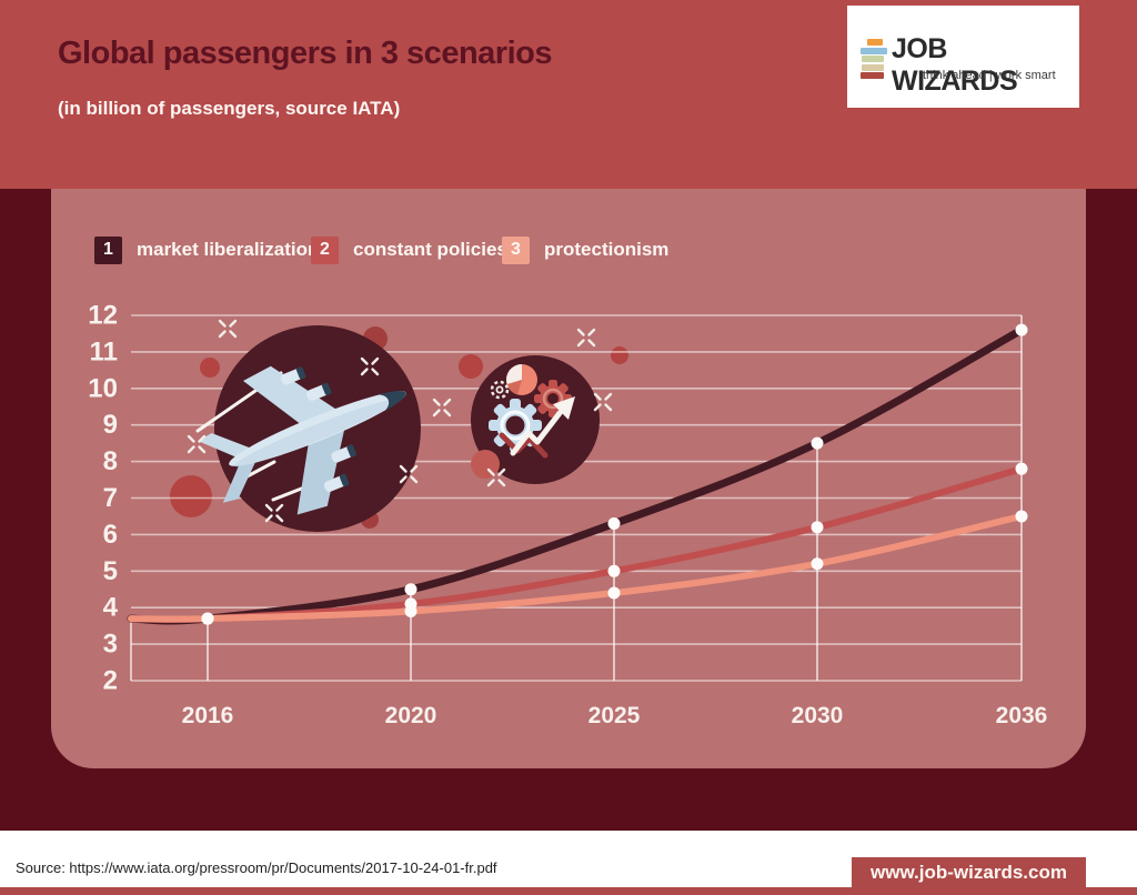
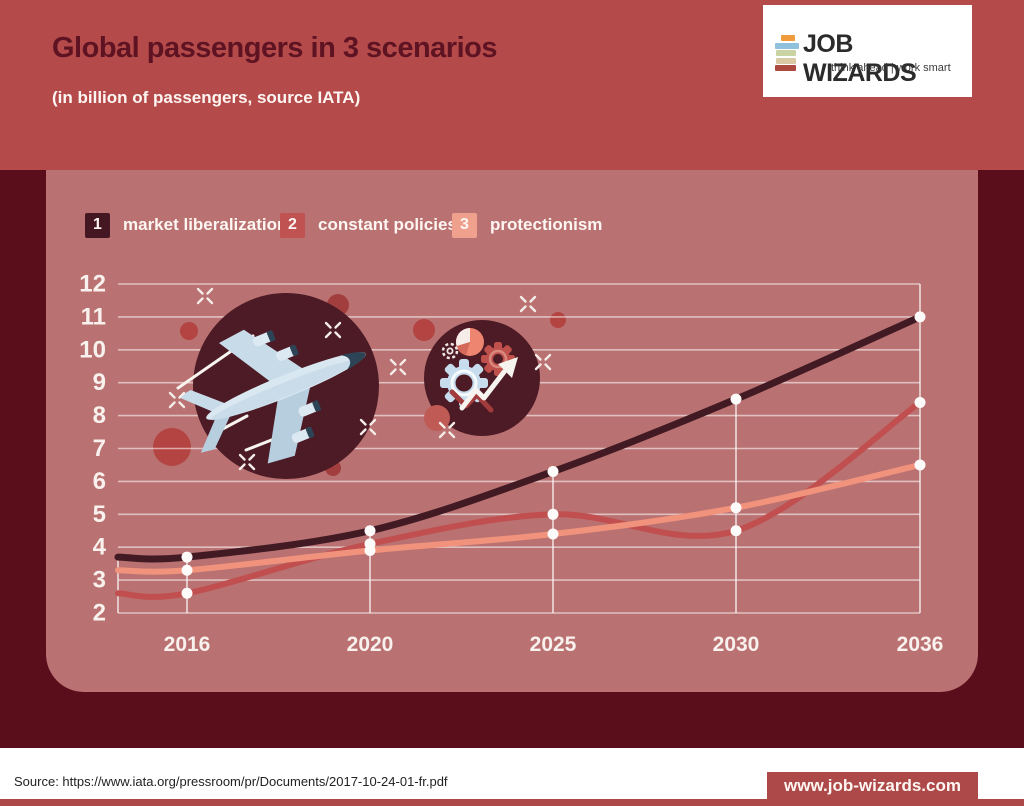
constant policies/2016: 3.7 -> 2.6
protectionism/2016: 3.7 -> 3.3
constant policies/2030: 6.2 -> 4.5
market liberalization/2036: 11.6 -> 11.0
constant policies/2036: 7.8 -> 8.4
